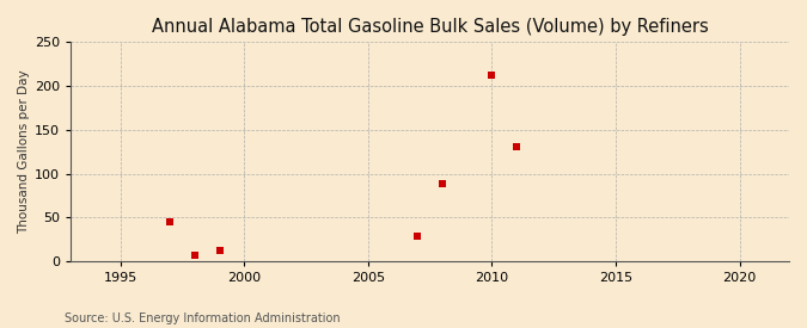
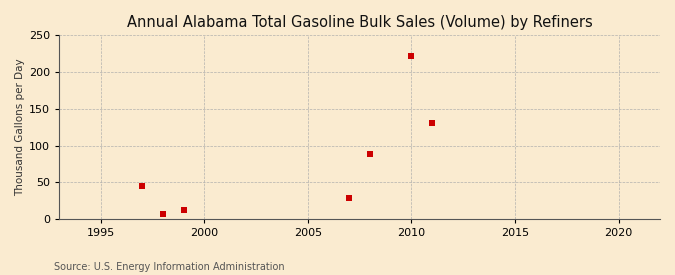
2010: 213 -> 222
